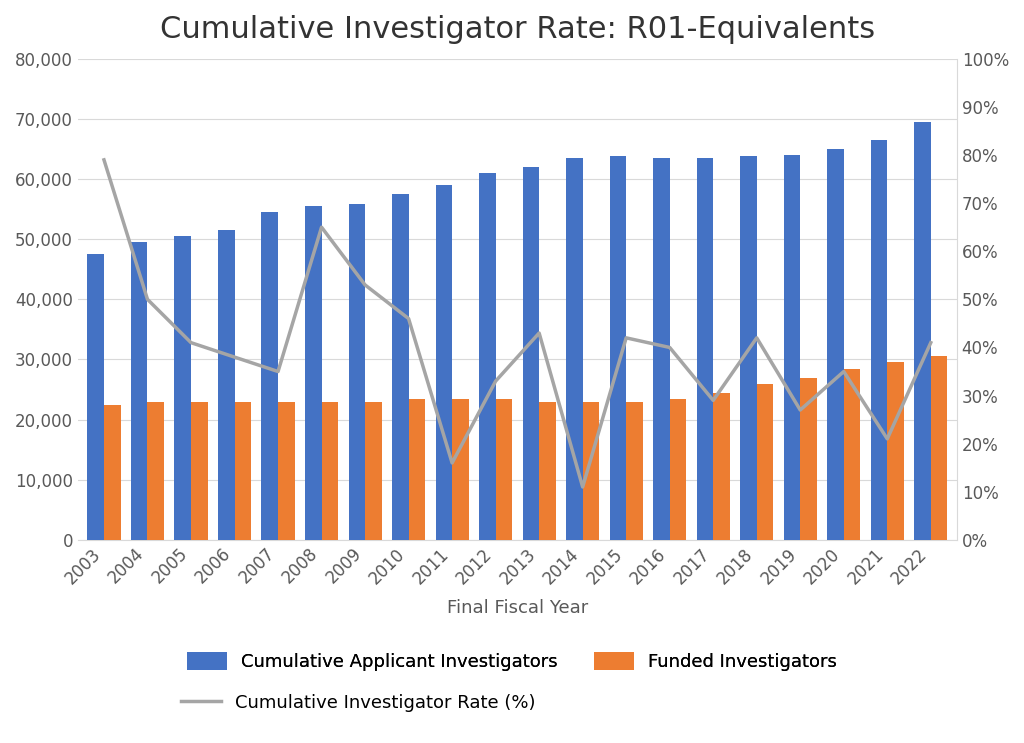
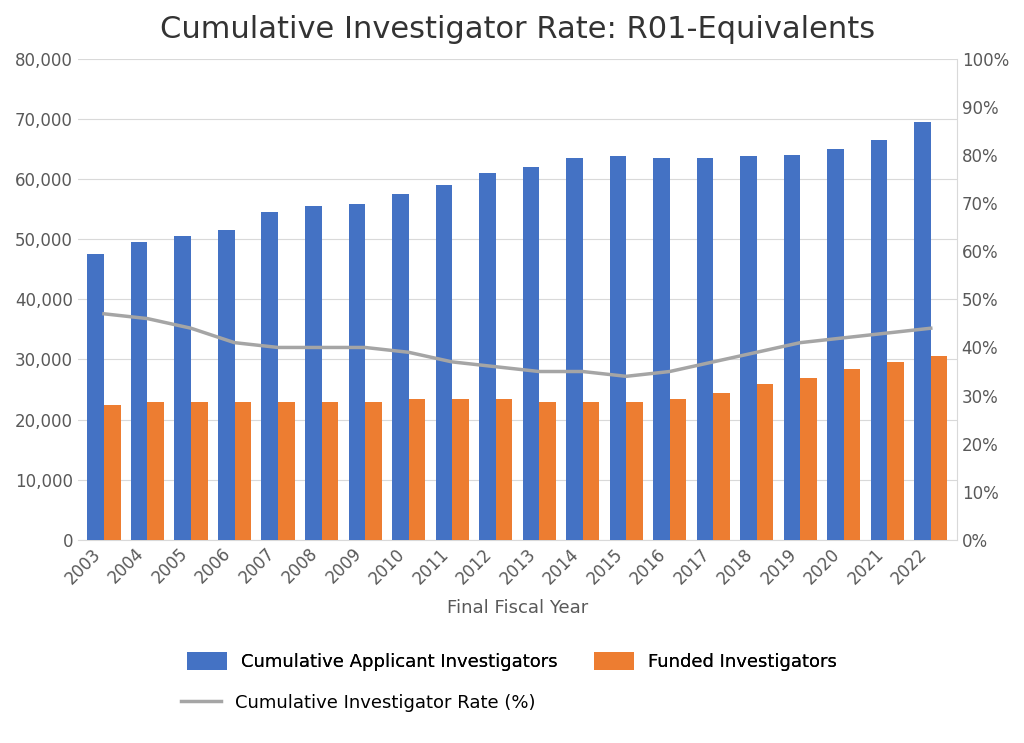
Cumulative Investigator Rate (%)/2003: 79% -> 47%
Cumulative Investigator Rate (%)/2004: 50% -> 46%
Cumulative Investigator Rate (%)/2005: 41% -> 44%
Cumulative Investigator Rate (%)/2006: 38% -> 41%
Cumulative Investigator Rate (%)/2007: 35% -> 40%
Cumulative Investigator Rate (%)/2008: 65% -> 40%
Cumulative Investigator Rate (%)/2009: 53% -> 40%
Cumulative Investigator Rate (%)/2010: 46% -> 39%
Cumulative Investigator Rate (%)/2011: 16% -> 37%
Cumulative Investigator Rate (%)/2012: 33% -> 36%
Cumulative Investigator Rate (%)/2013: 43% -> 35%
Cumulative Investigator Rate (%)/2014: 11% -> 35%
Cumulative Investigator Rate (%)/2015: 42% -> 34%
Cumulative Investigator Rate (%)/2016: 40% -> 35%
Cumulative Investigator Rate (%)/2017: 29% -> 37%
Cumulative Investigator Rate (%)/2018: 42% -> 39%
Cumulative Investigator Rate (%)/2019: 27% -> 41%
Cumulative Investigator Rate (%)/2020: 35% -> 42%
Cumulative Investigator Rate (%)/2021: 21% -> 43%
Cumulative Investigator Rate (%)/2022: 41% -> 44%
